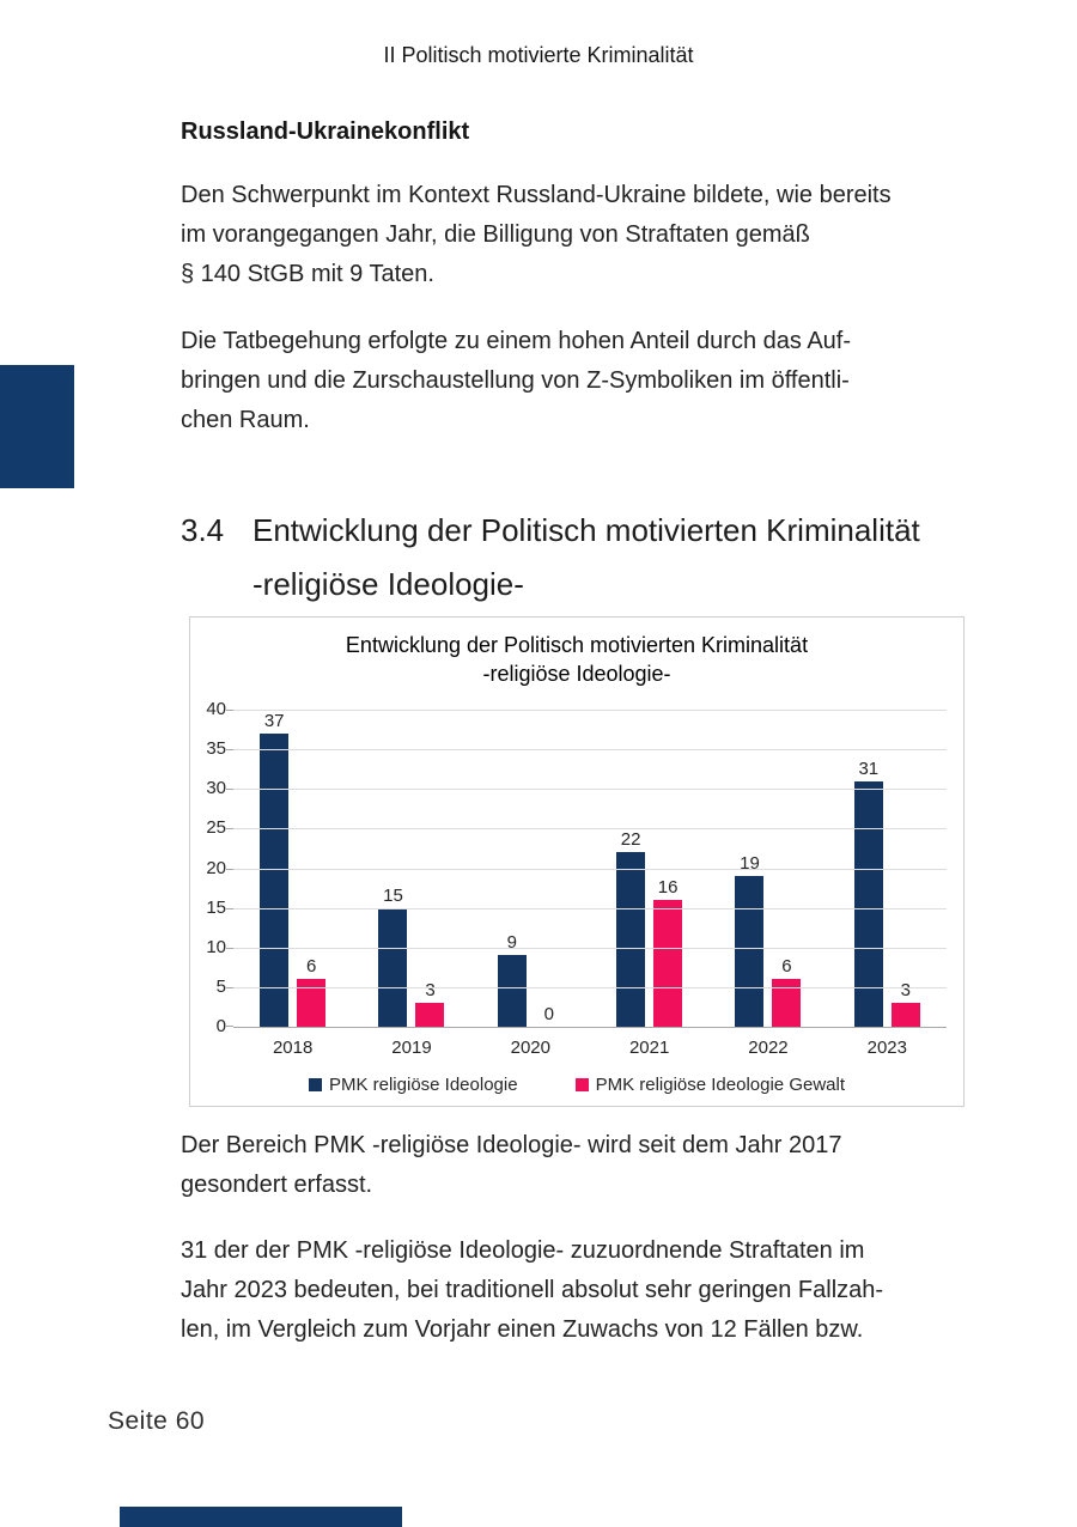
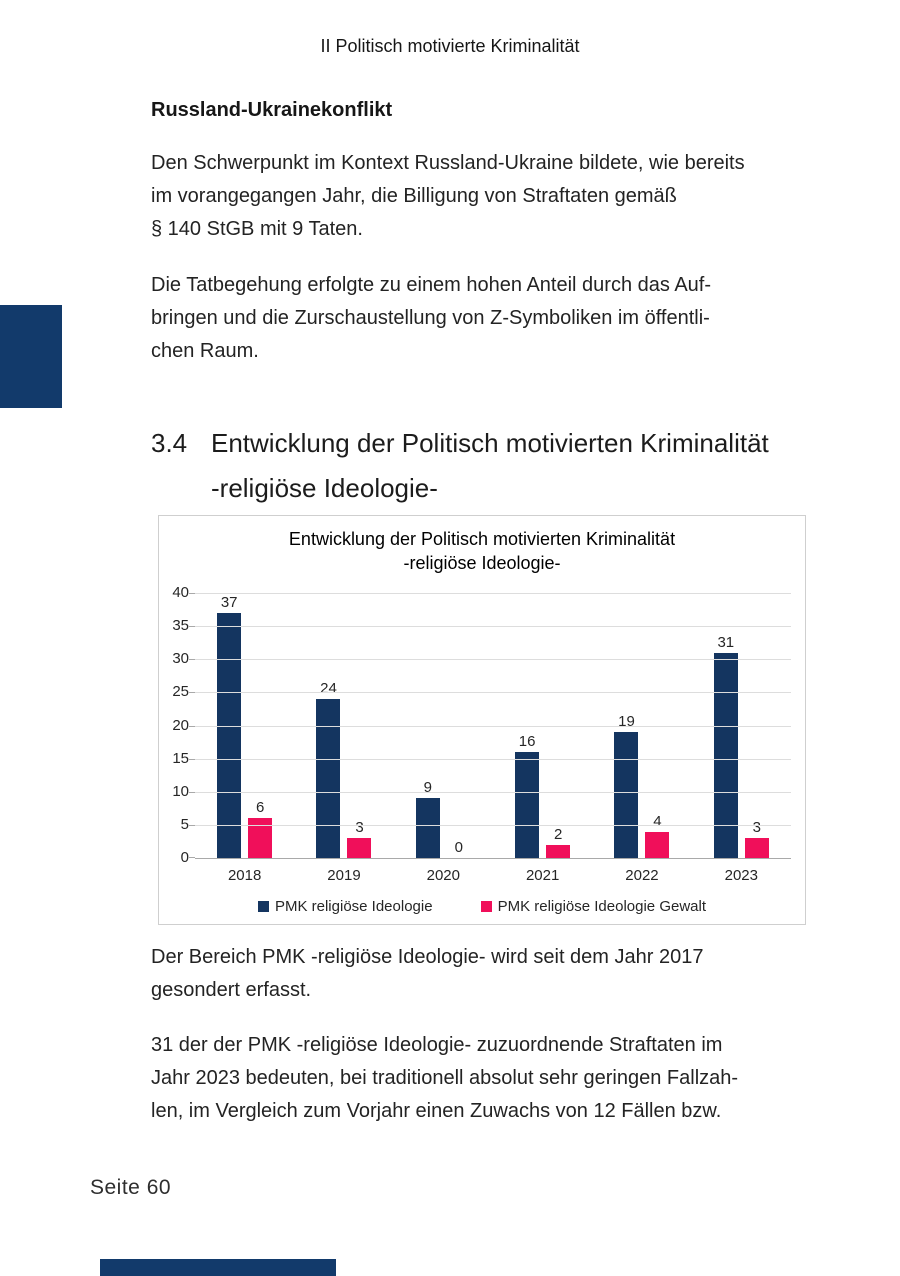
PMK religiöse Ideologie/2019: 15 -> 24
PMK religiöse Ideologie/2021: 22 -> 16
PMK religiöse Ideologie Gewalt/2021: 16 -> 2
PMK religiöse Ideologie Gewalt/2022: 6 -> 4
